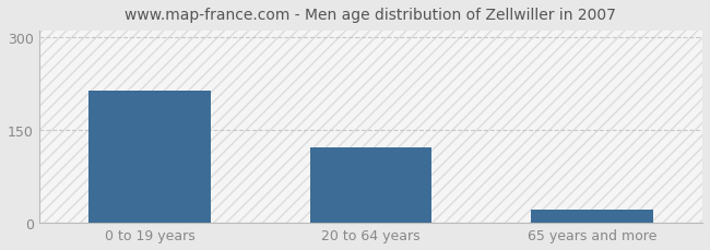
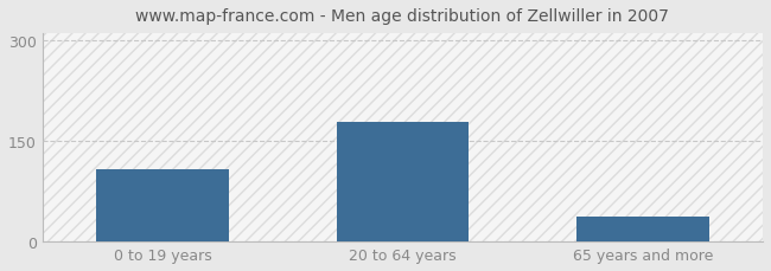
0 to 19 years: 214 -> 108
20 to 64 years: 122 -> 178
65 years and more: 22 -> 38
